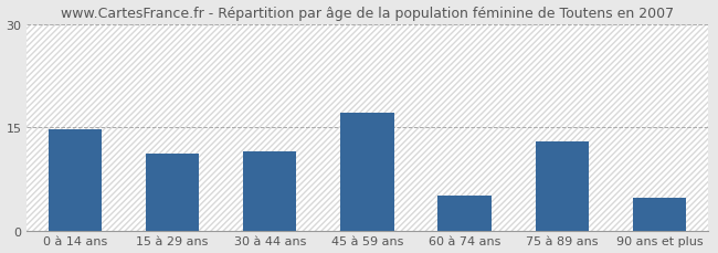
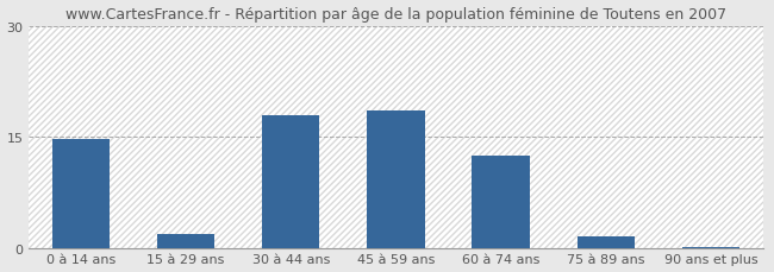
15 à 29 ans: 11.2 -> 2.0
30 à 44 ans: 11.6 -> 18.0
45 à 59 ans: 17.2 -> 18.5
60 à 74 ans: 5.2 -> 12.5
75 à 89 ans: 13.0 -> 1.7
90 ans et plus: 4.8 -> 0.2
